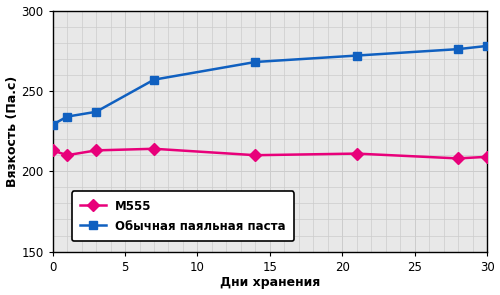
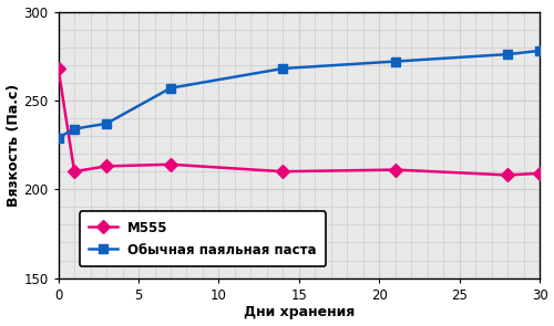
M555/0: 213 -> 268
